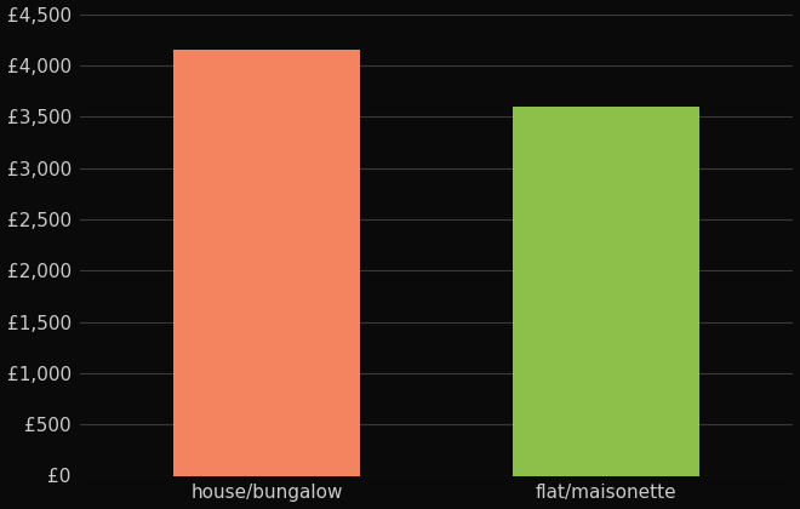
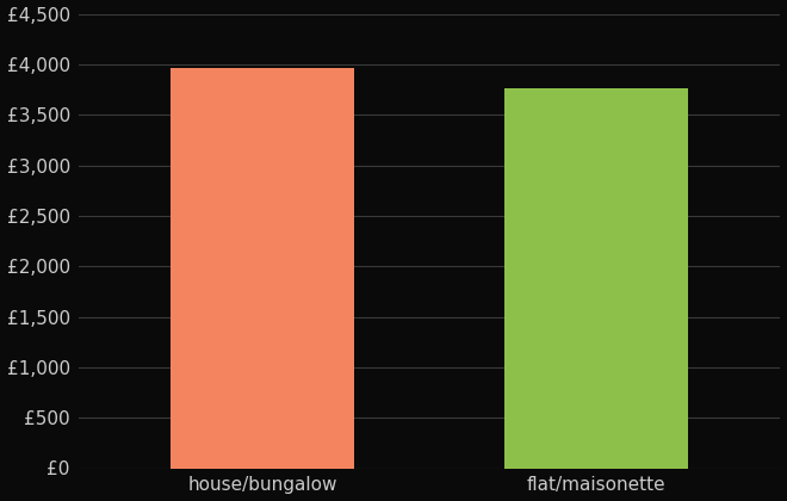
house/bungalow: £4,150 -> £3,960
flat/maisonette: £3,600 -> £3,760
